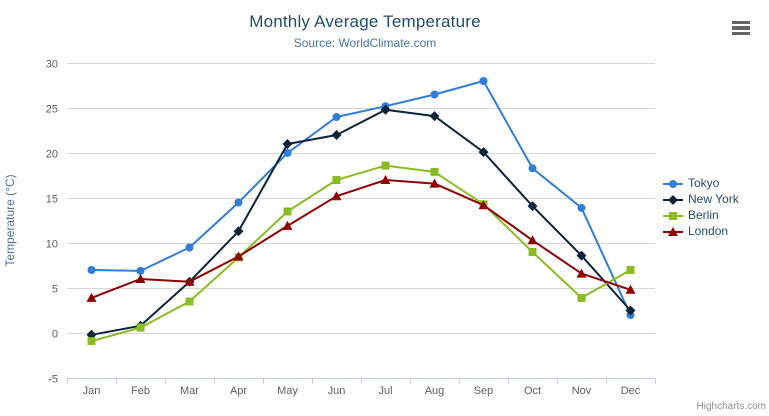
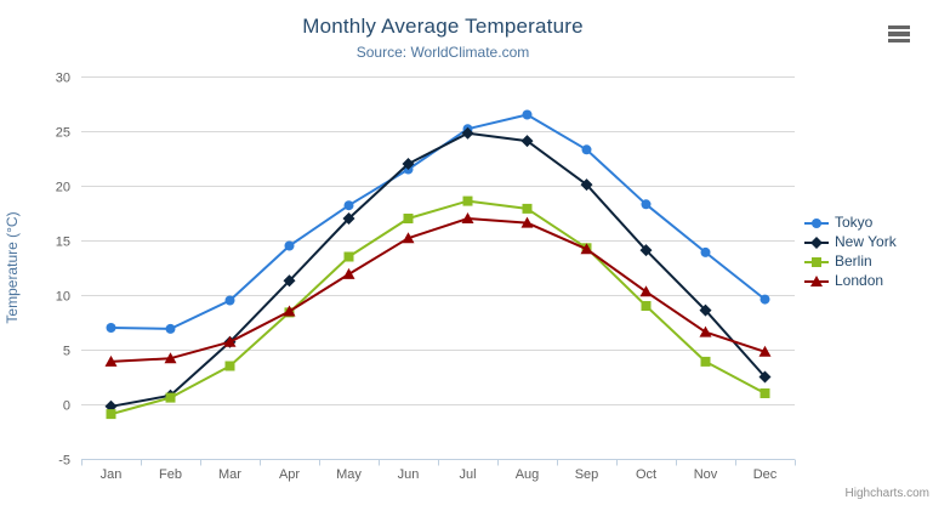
London/Feb: 6 -> 4
Tokyo/May: 20 -> 18
New York/May: 21 -> 17
Tokyo/Jun: 24 -> 22
Tokyo/Sep: 28 -> 23
Tokyo/Dec: 2 -> 10
Berlin/Dec: 7 -> 1
